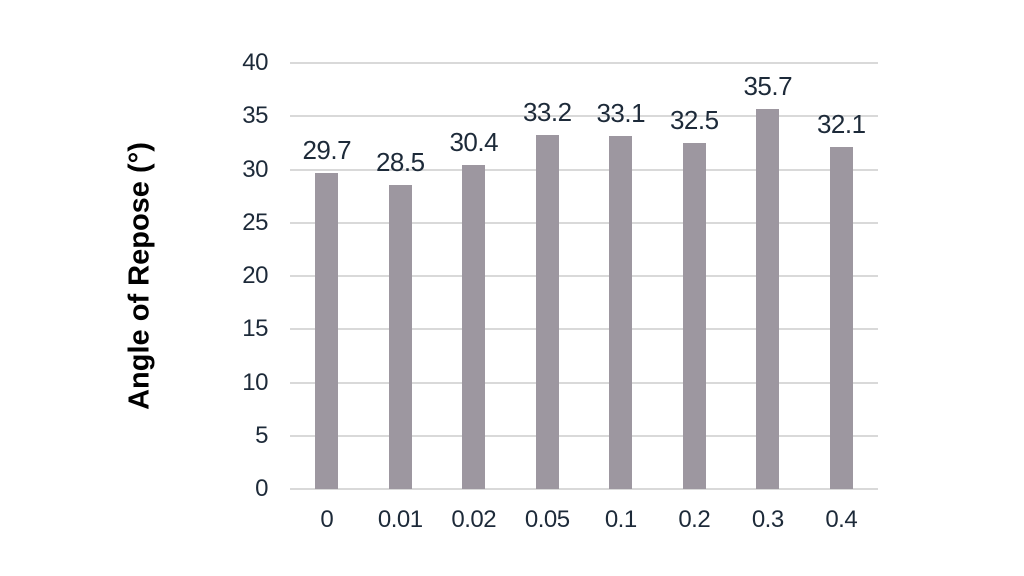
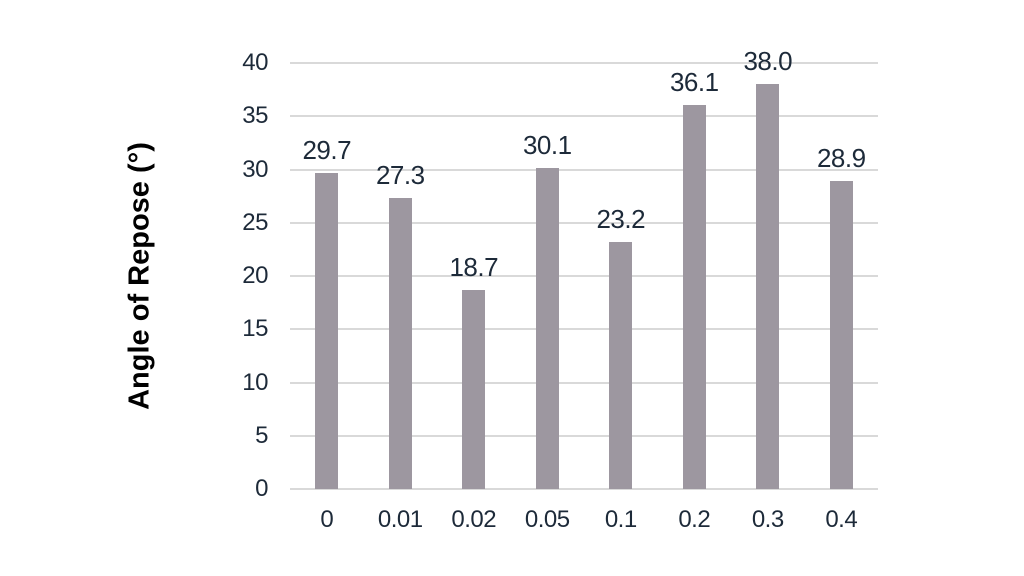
0.01: 28.5 -> 27.3
0.02: 30.4 -> 18.7
0.05: 33.2 -> 30.1
0.1: 33.1 -> 23.2
0.2: 32.5 -> 36.1
0.3: 35.7 -> 38.0
0.4: 32.1 -> 28.9
